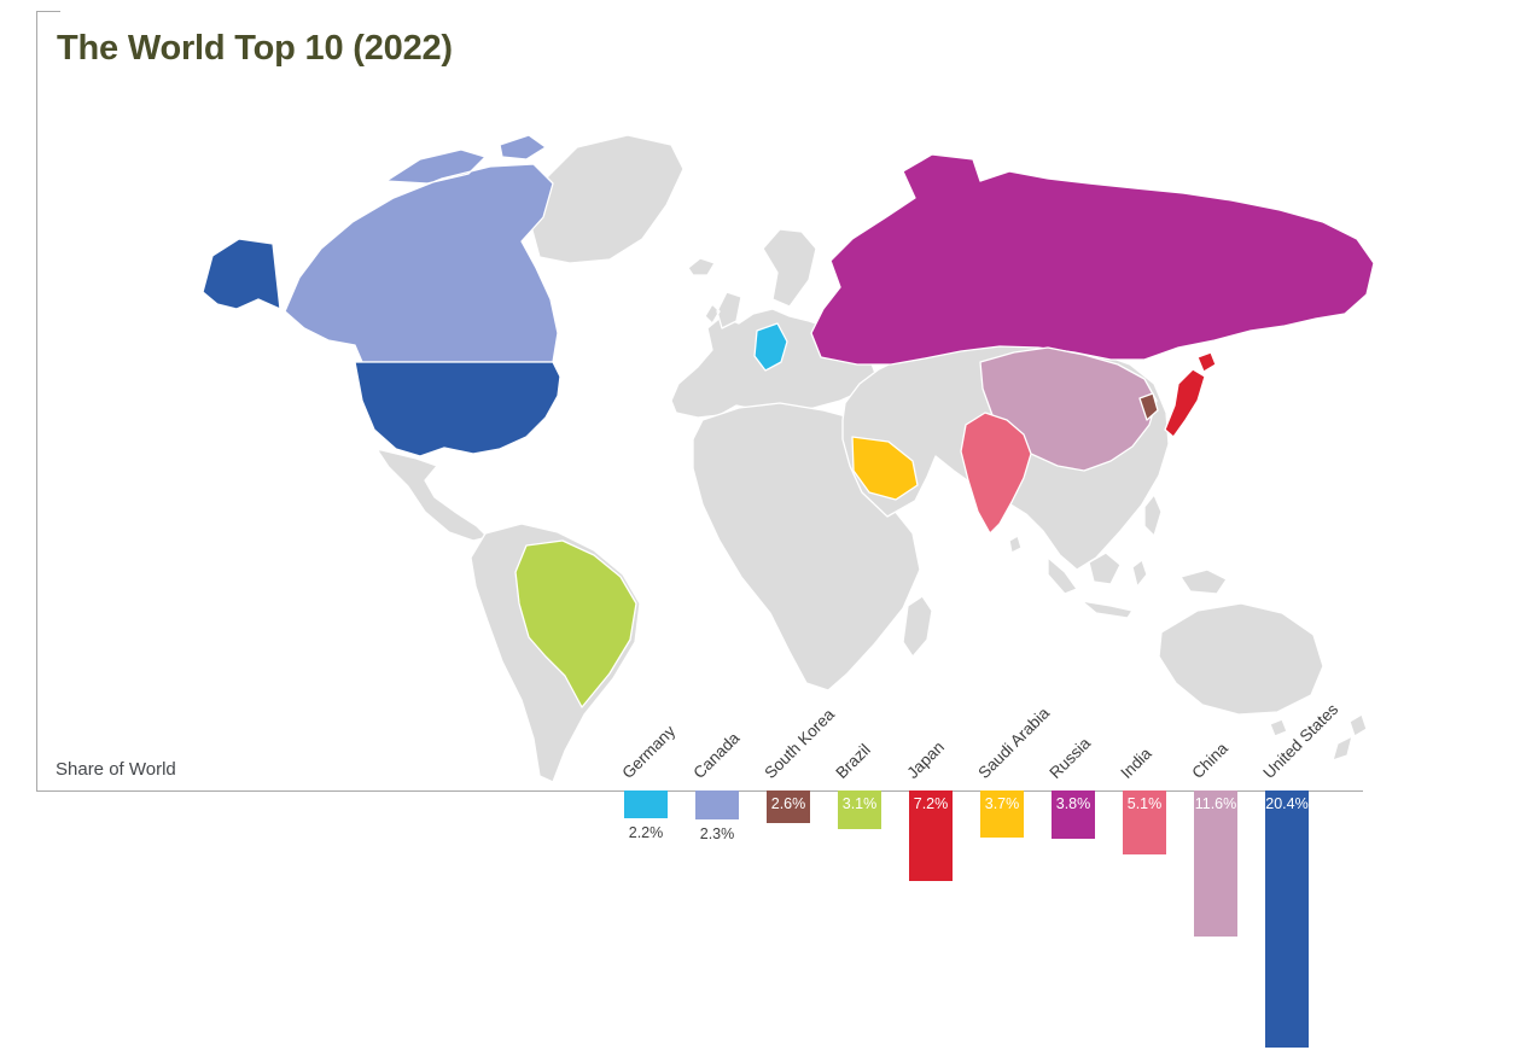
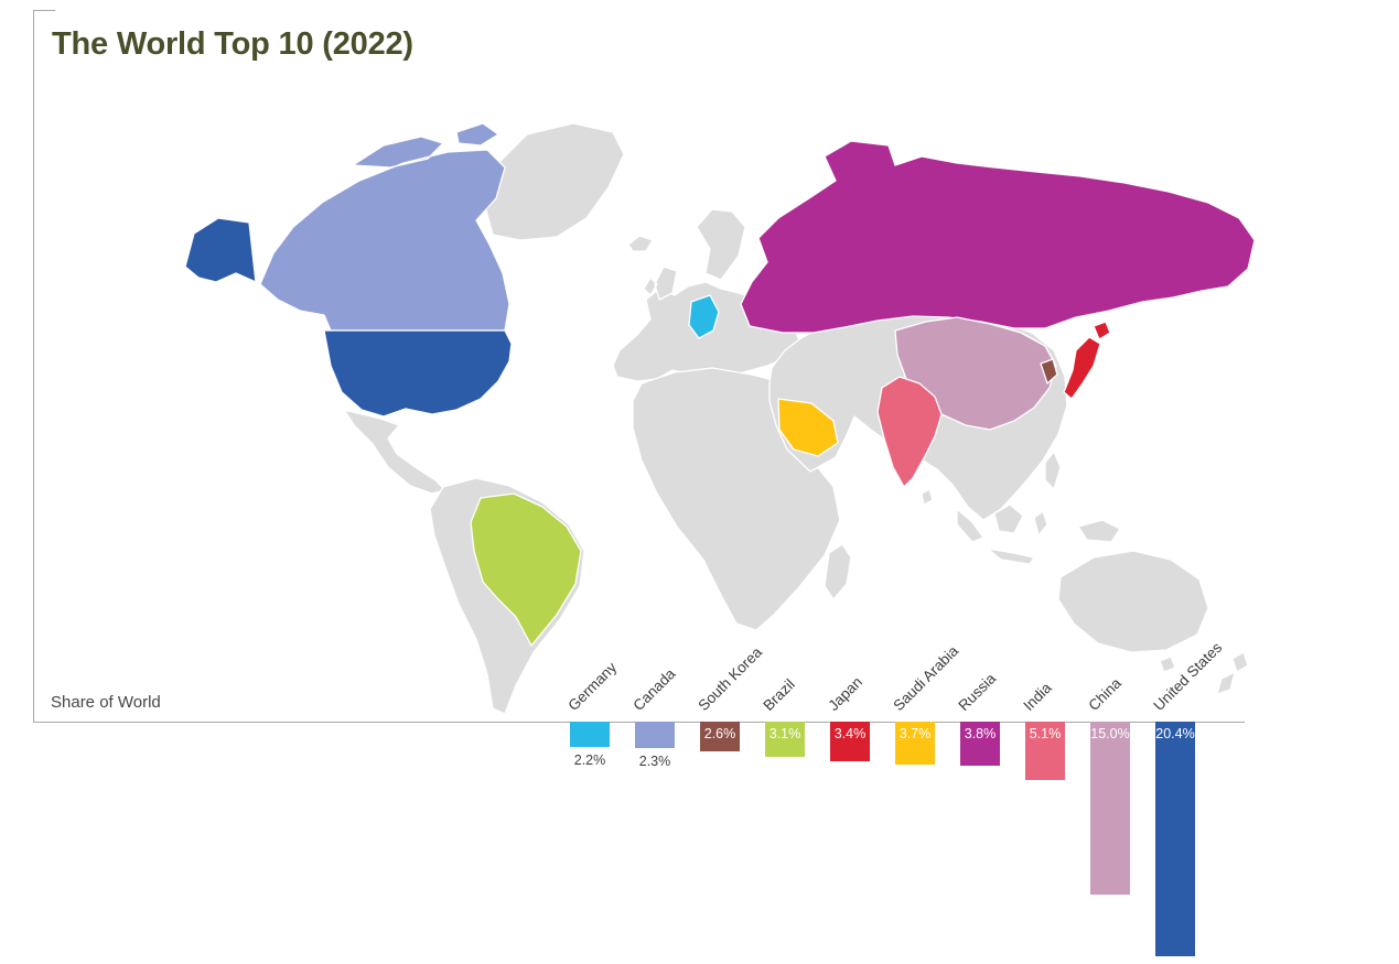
Japan: 7.2% -> 3.4%
China: 11.6% -> 15.0%
